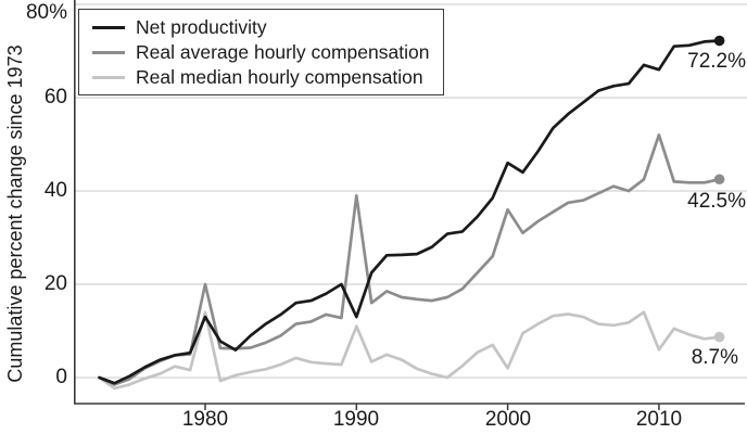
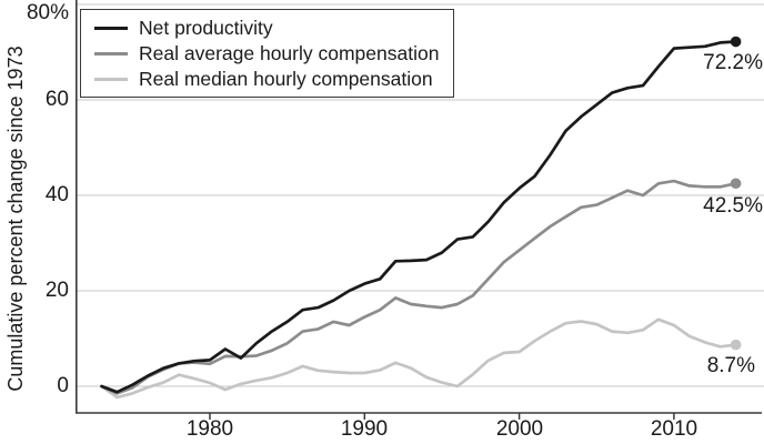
Net productivity/1980: 13 -> 6
Real average hourly compensation/1980: 20 -> 5
Real median hourly compensation/1980: 14 -> 1
Net productivity/1990: 13 -> 22
Real average hourly compensation/1990: 39 -> 14
Real median hourly compensation/1990: 11 -> 3
Net productivity/2000: 46 -> 42
Real average hourly compensation/2000: 36 -> 28
Real median hourly compensation/2000: 2 -> 7
Net productivity/2010: 66 -> 71
Real average hourly compensation/2010: 52 -> 43
Real median hourly compensation/2010: 6 -> 13
